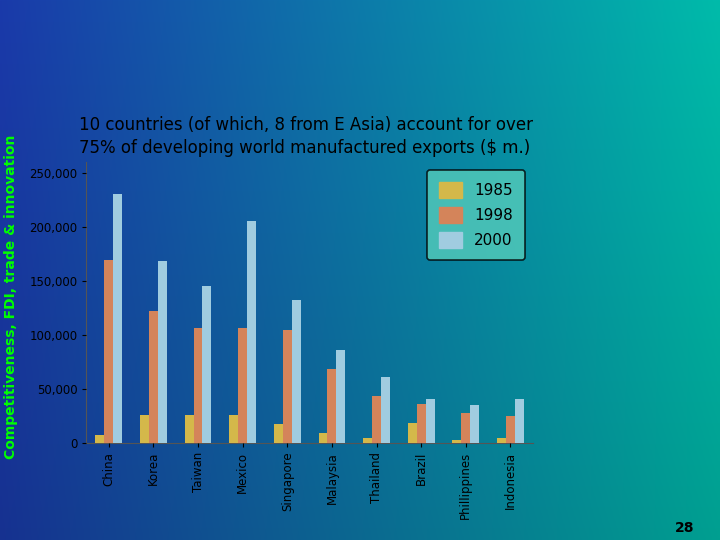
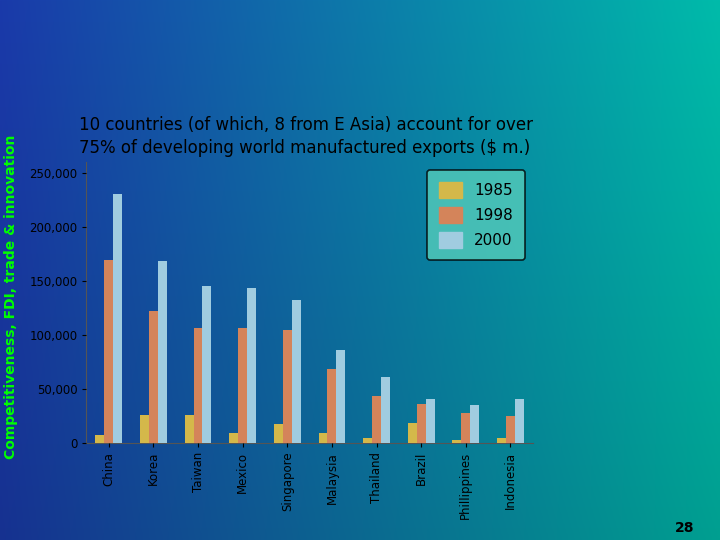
1985/Mexico: 26,000 -> 9,000
2000/Mexico: 205,000 -> 143,000
